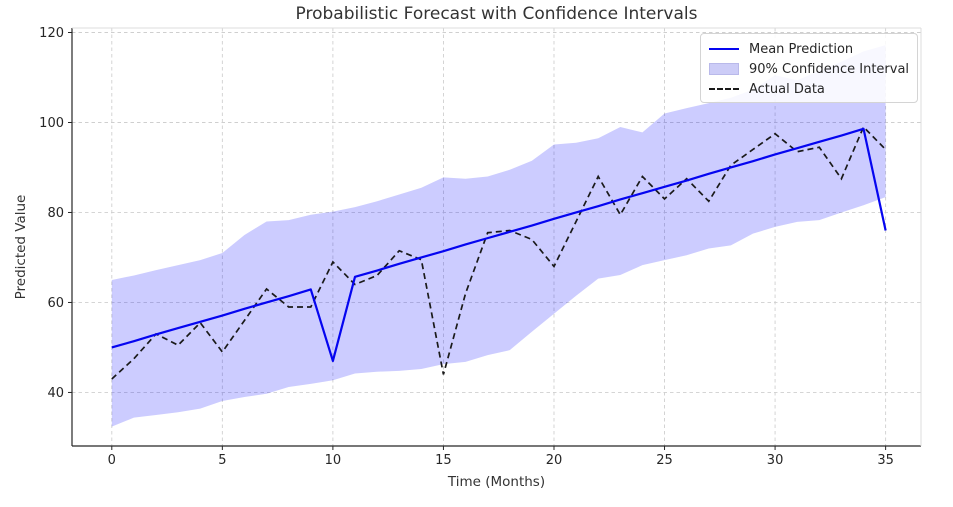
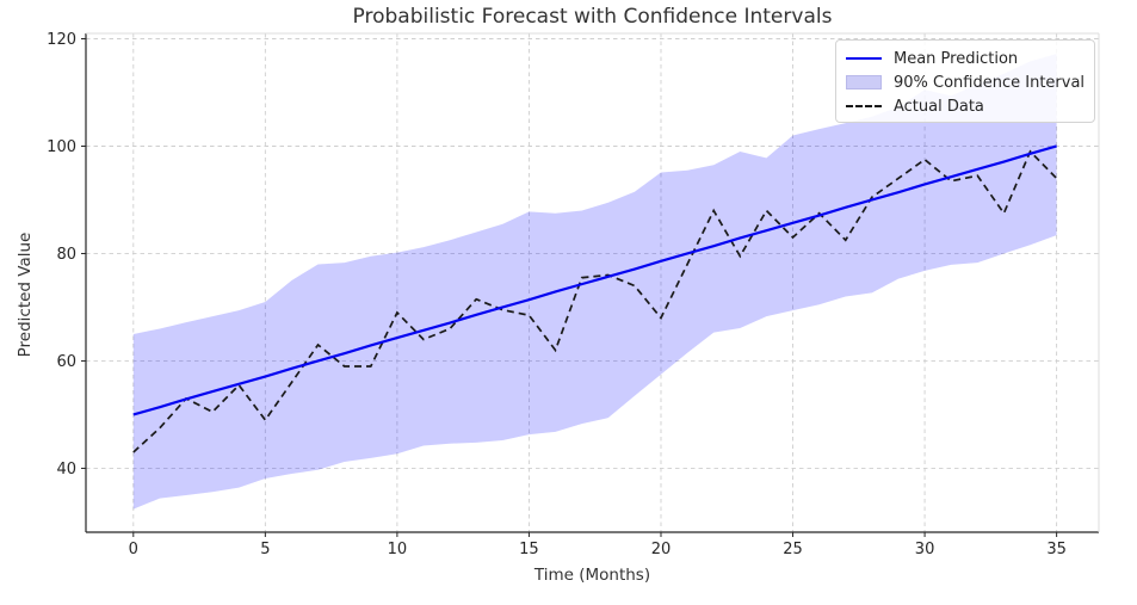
Mean Prediction/10: 47 -> 64
Actual Data/15: 44 -> 68
Mean Prediction/35: 76 -> 100
